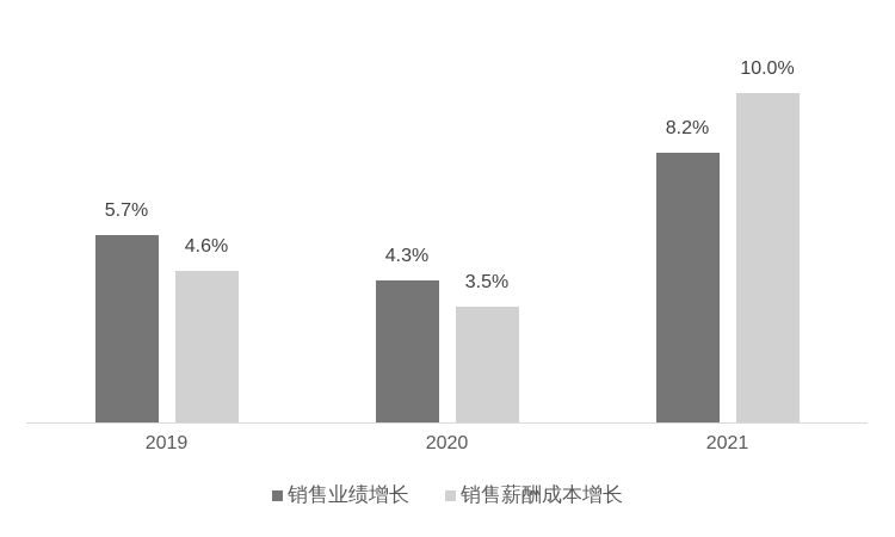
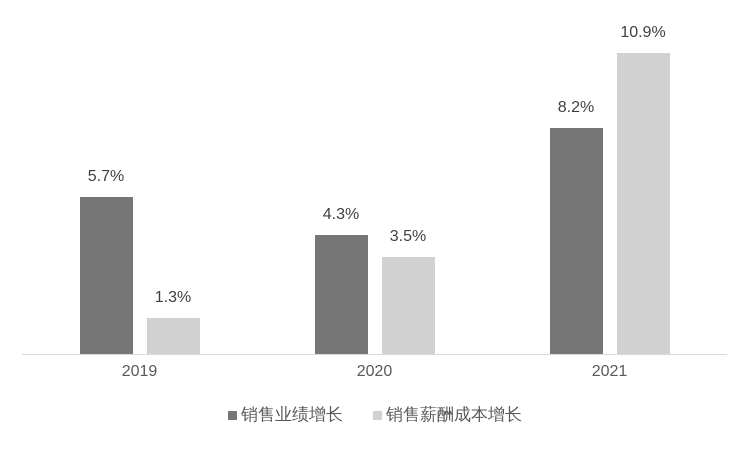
销售薪酬成本增长/2019: 4.6% -> 1.3%
销售薪酬成本增长/2021: 10.0% -> 10.9%
